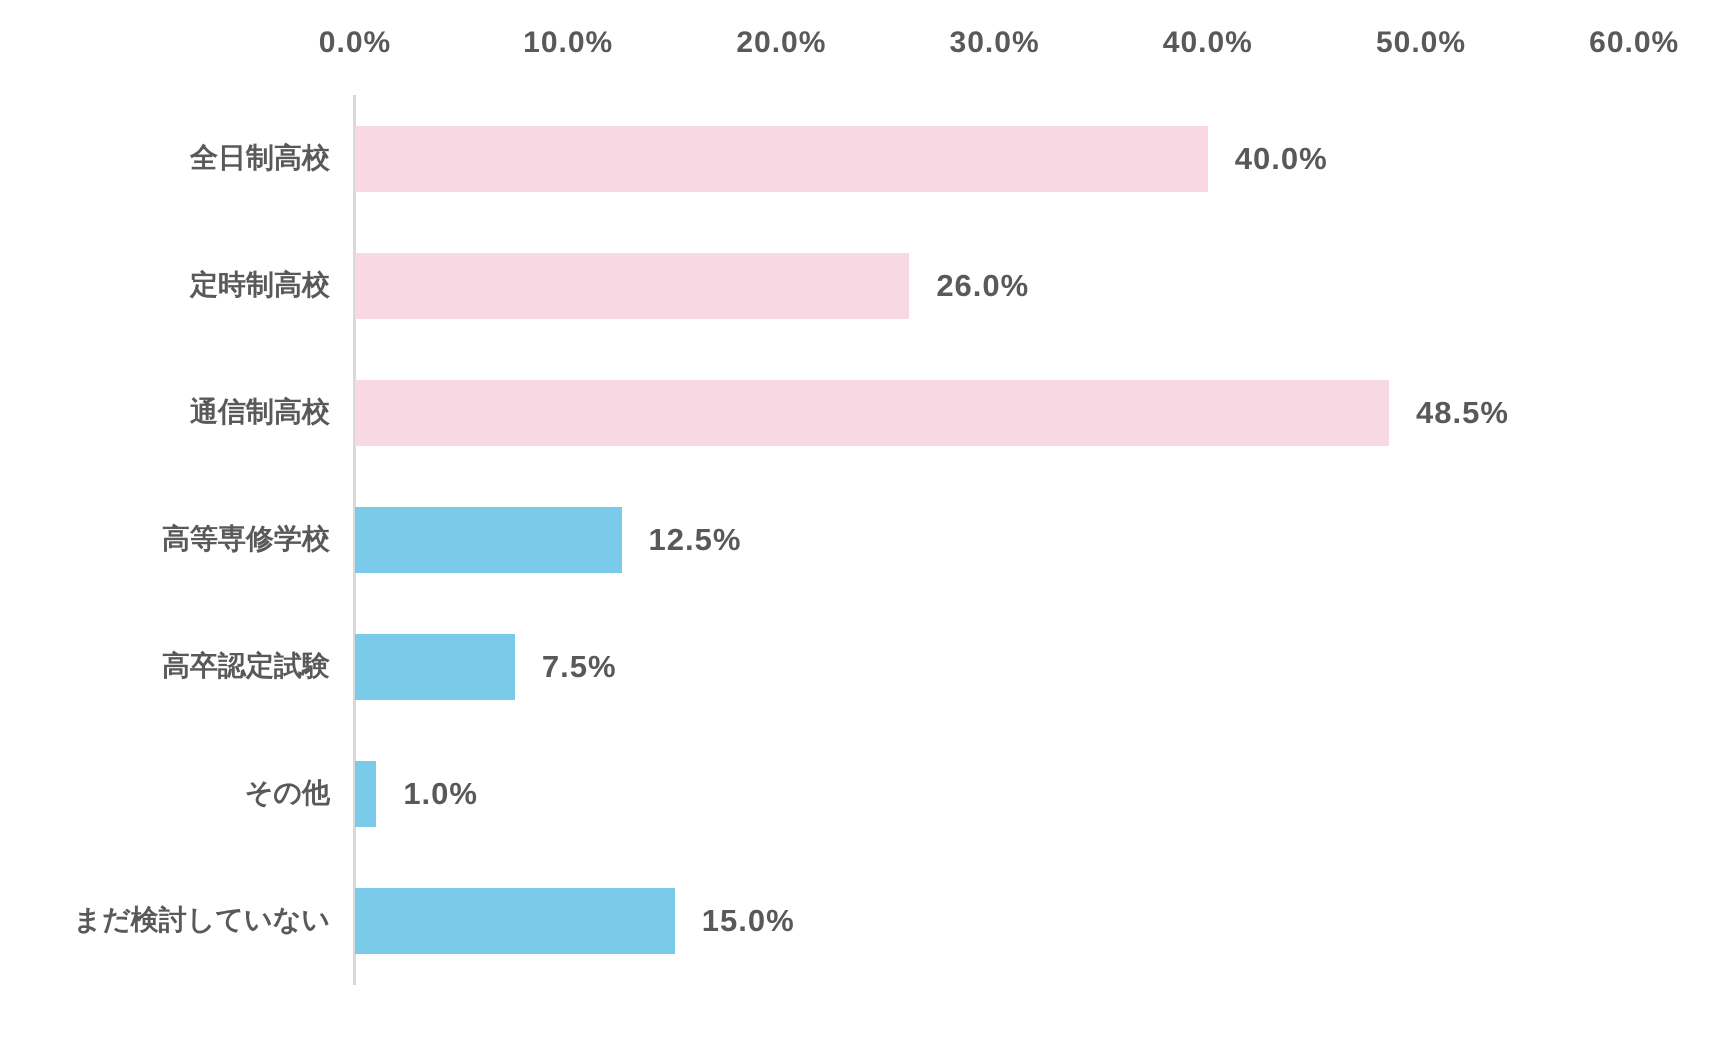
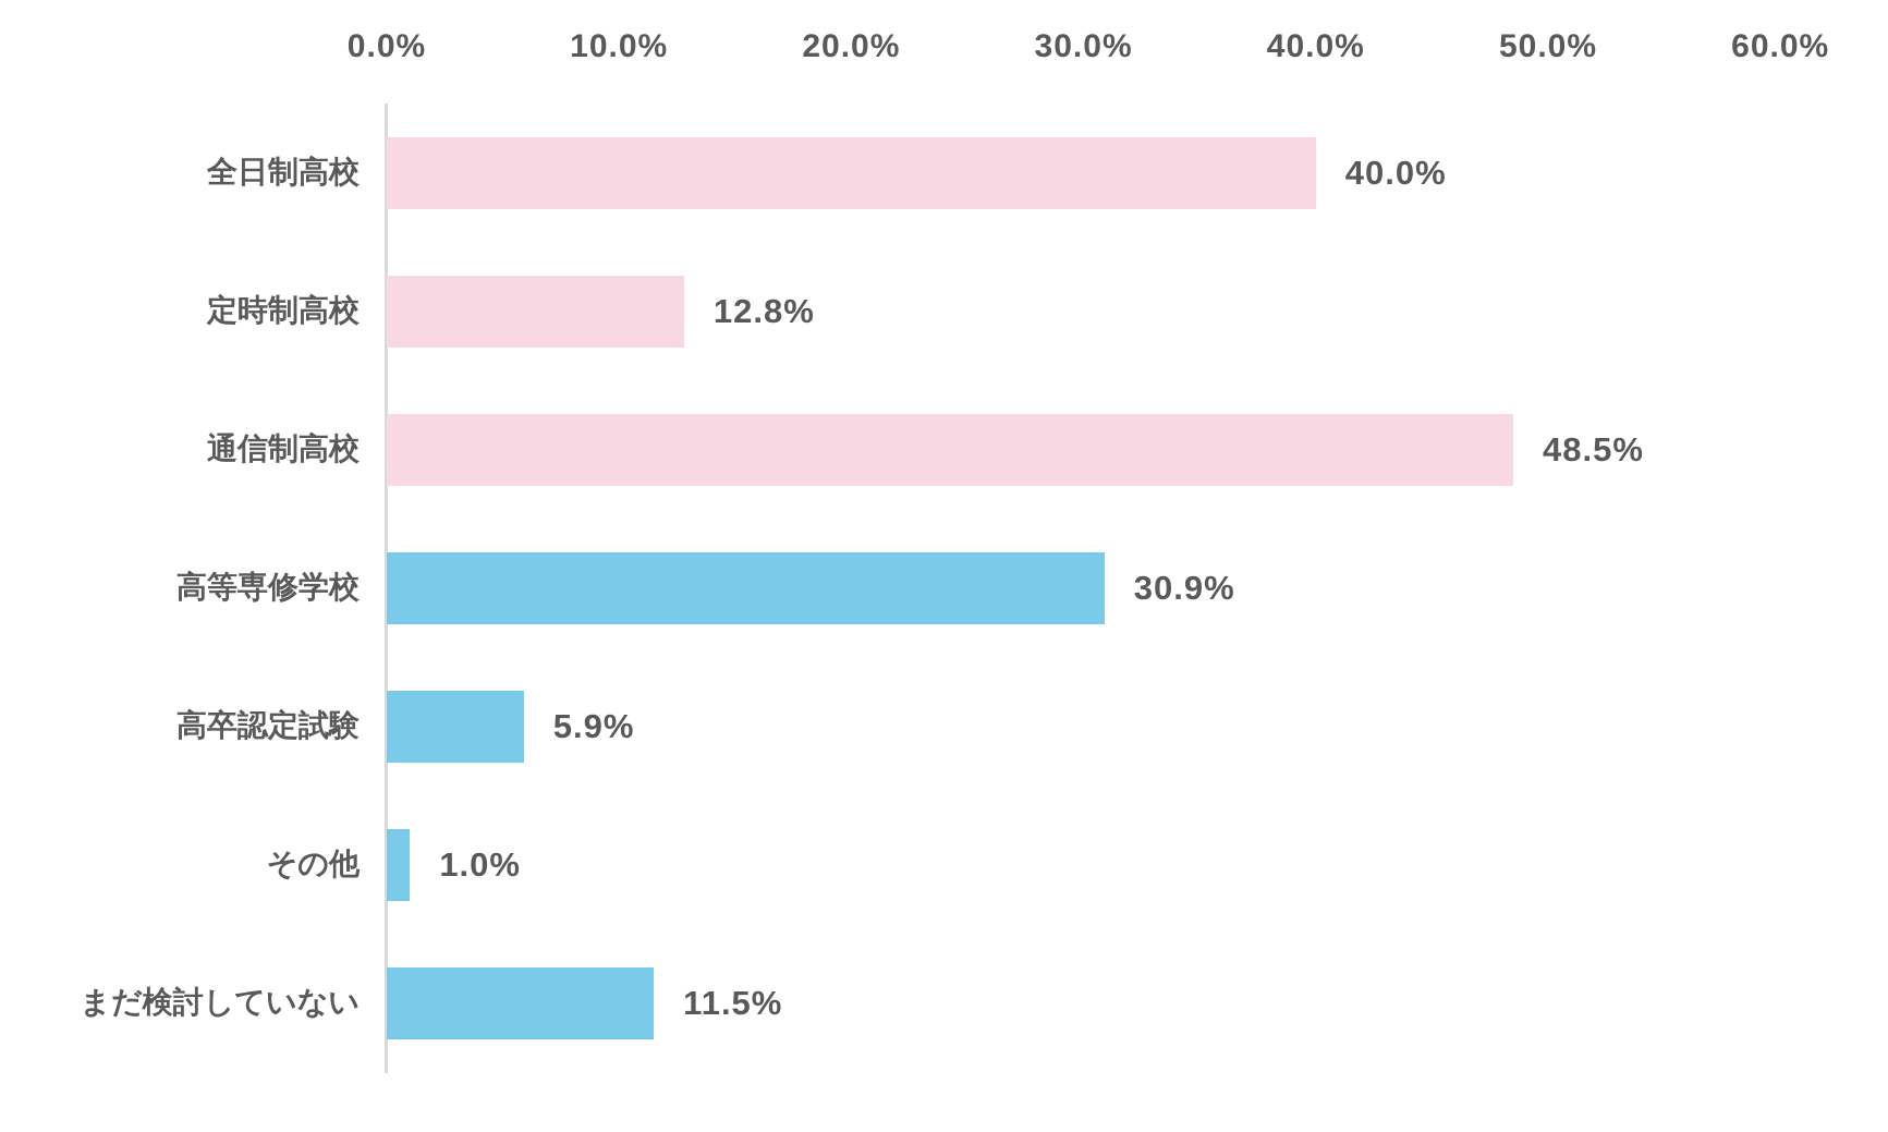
定時制高校: 26.0% -> 12.8%
高等専修学校: 12.5% -> 30.9%
高卒認定試験: 7.5% -> 5.9%
まだ検討していない: 15.0% -> 11.5%
